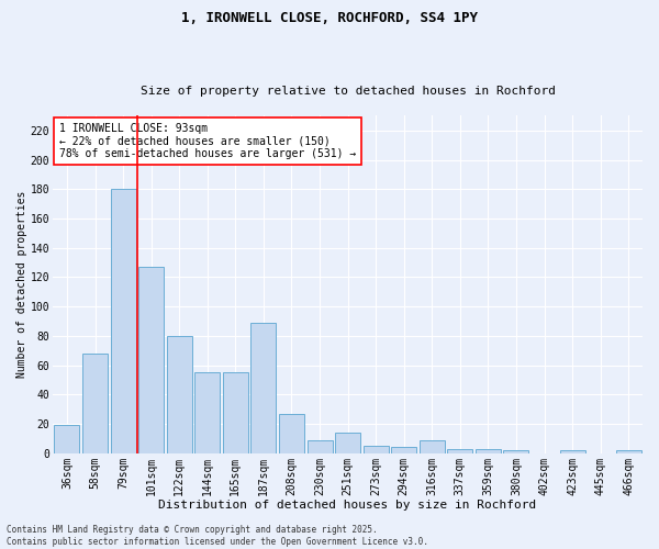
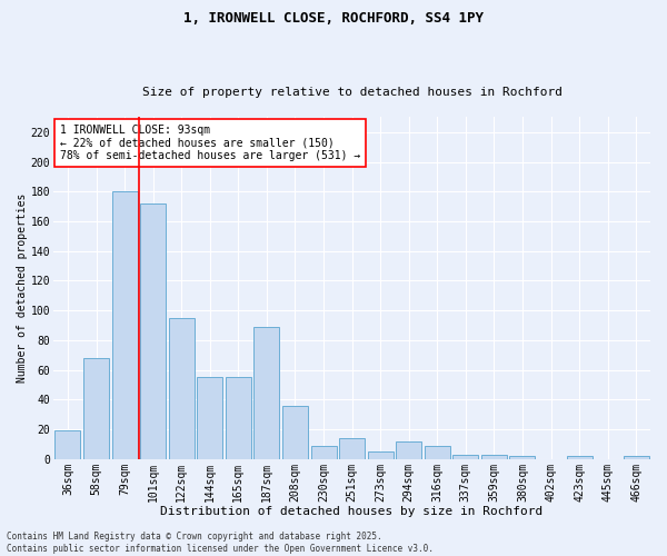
101sqm: 127 -> 172
122sqm: 80 -> 95
208sqm: 27 -> 36
294sqm: 4 -> 12
